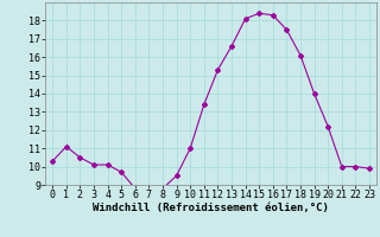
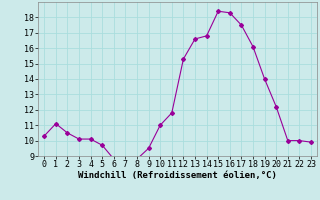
11: 13.4 -> 11.8
14: 18.1 -> 16.8
